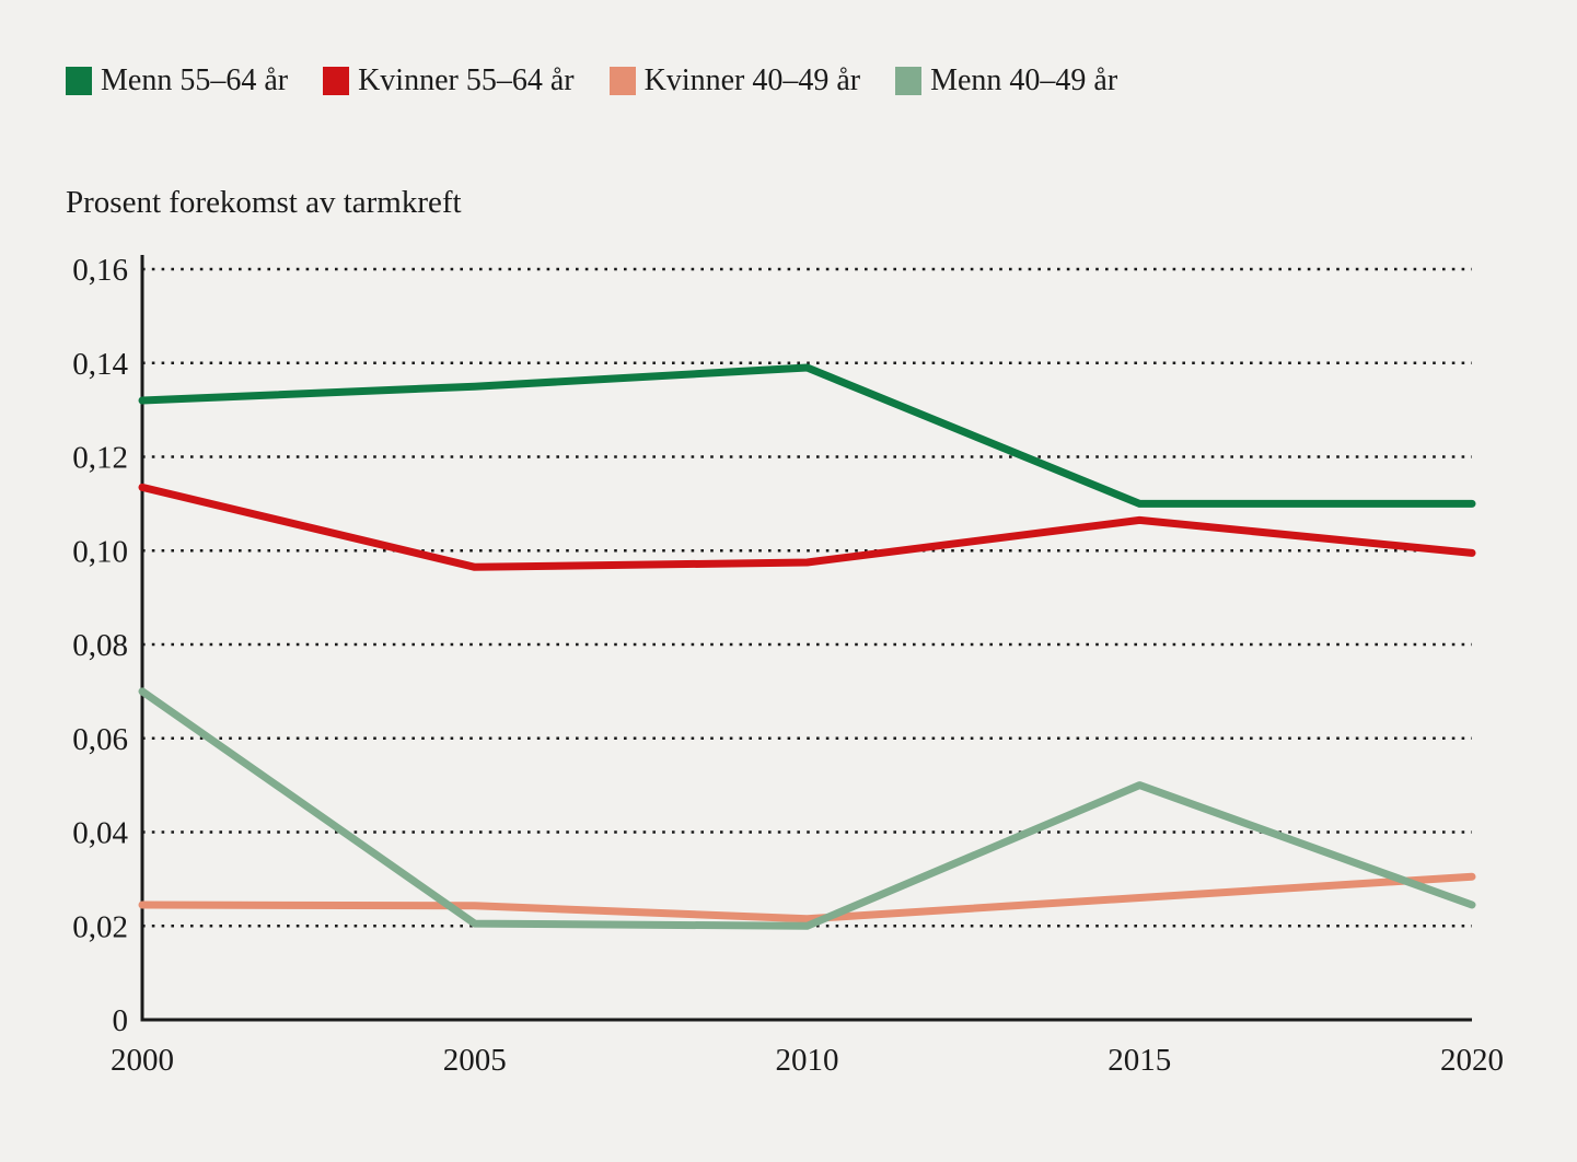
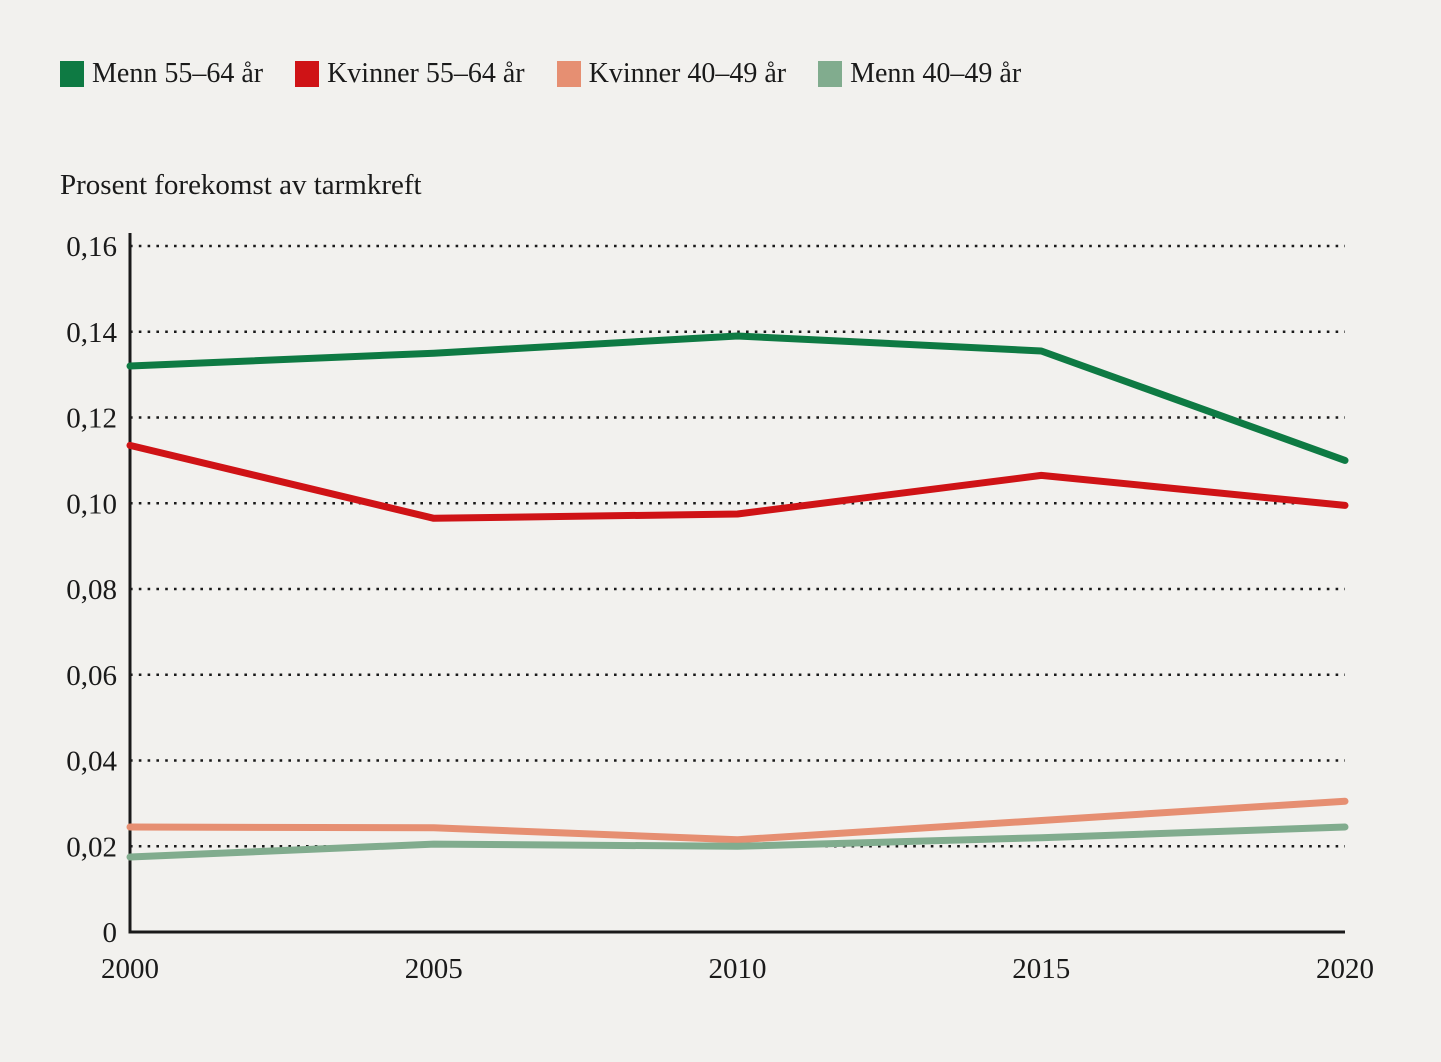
Menn 40–49 år/2000: 0,07 -> 0,02
Menn 55–64 år/2015: 0,11 -> 0,14
Menn 40–49 år/2015: 0,05 -> 0,02
